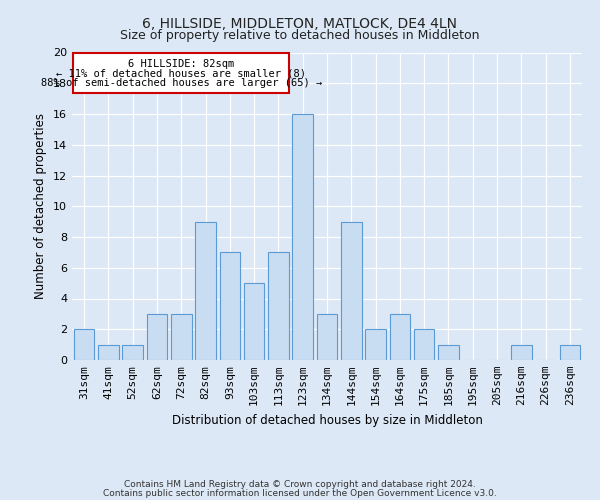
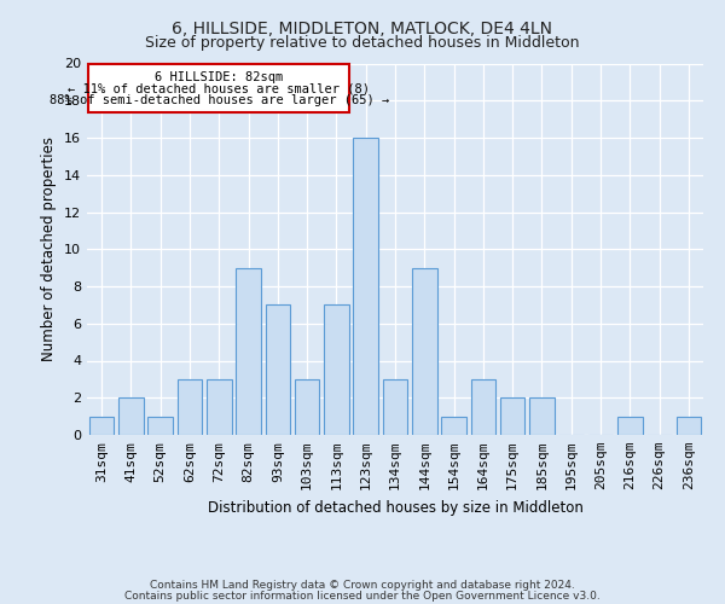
31sqm: 2 -> 1
41sqm: 1 -> 2
103sqm: 5 -> 3
154sqm: 2 -> 1
185sqm: 1 -> 2
